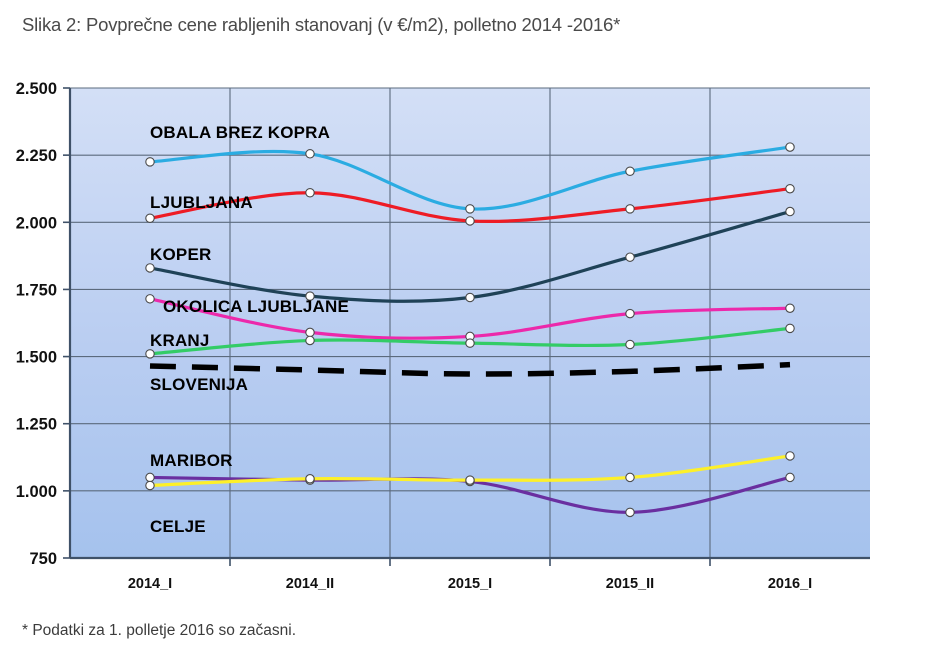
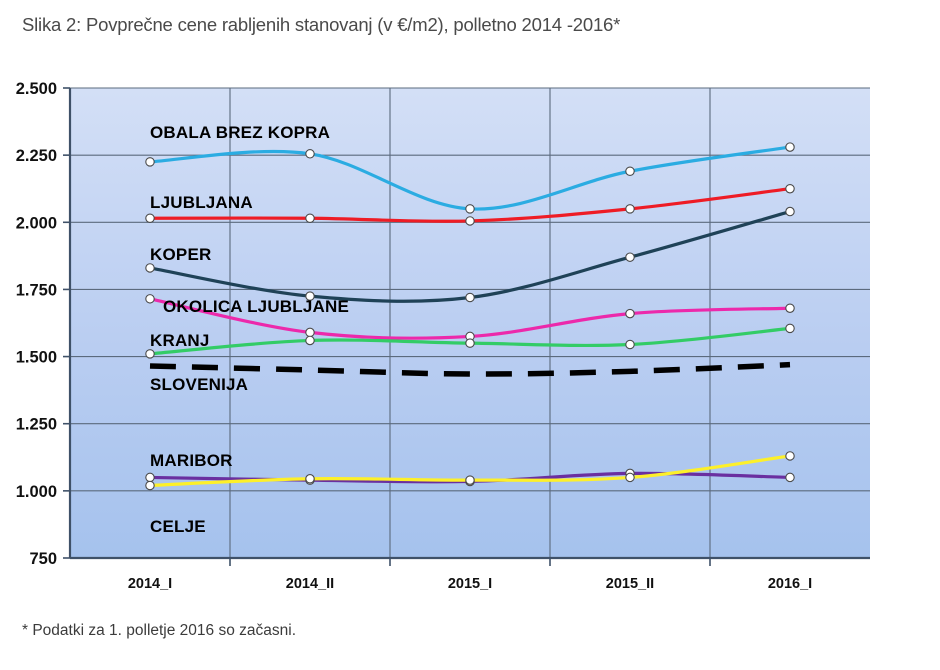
LJUBLJANA/2014_II: 2110 -> 2020
MARIBOR/2015_II: 920 -> 1060
